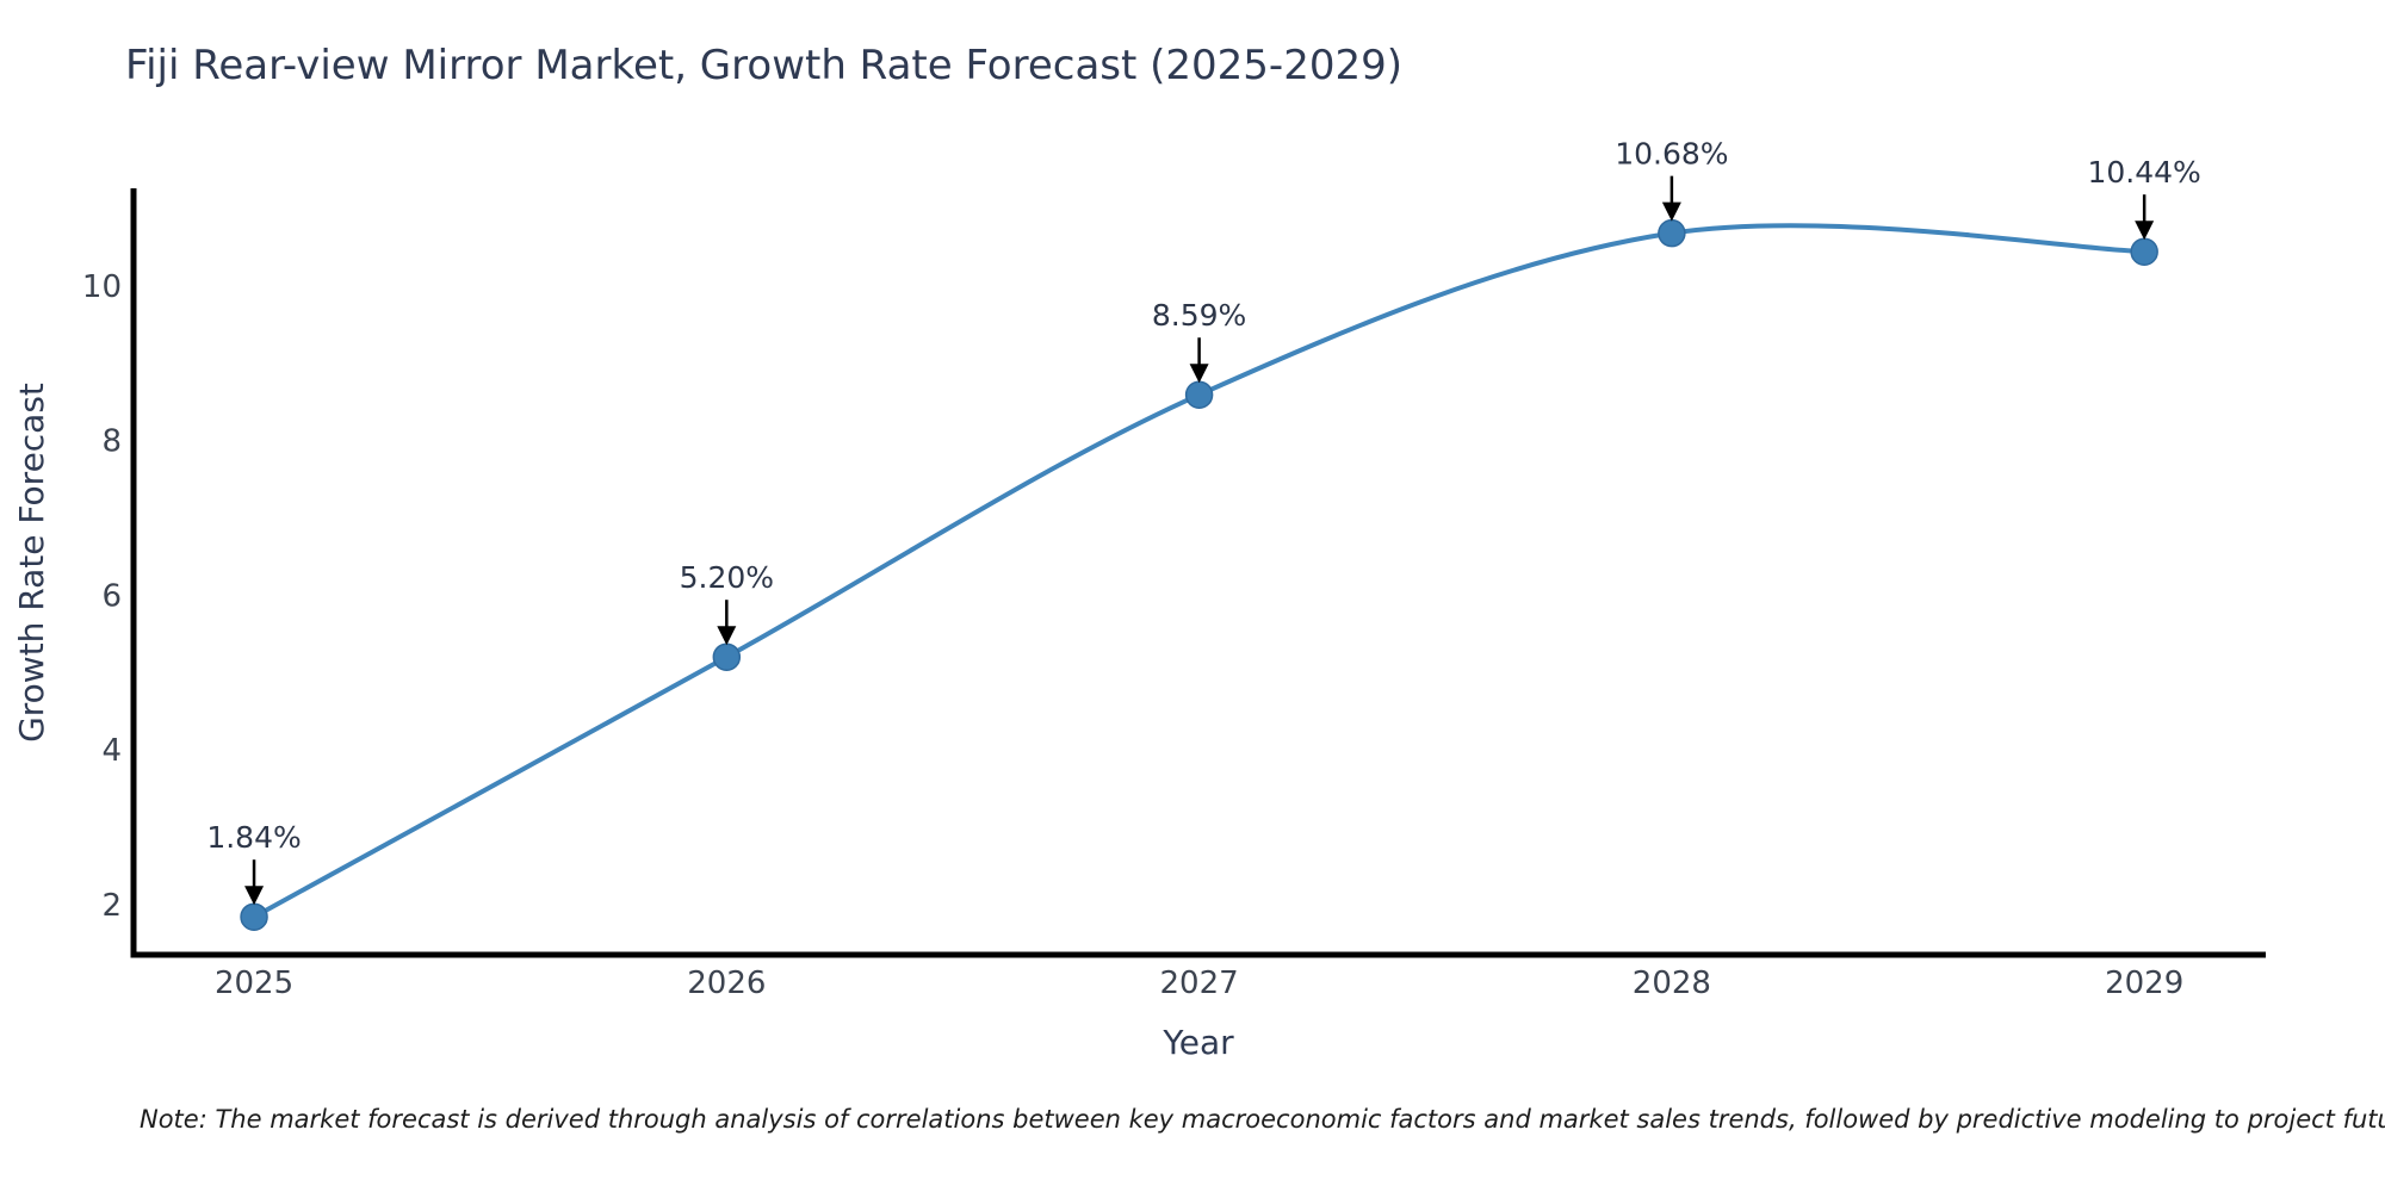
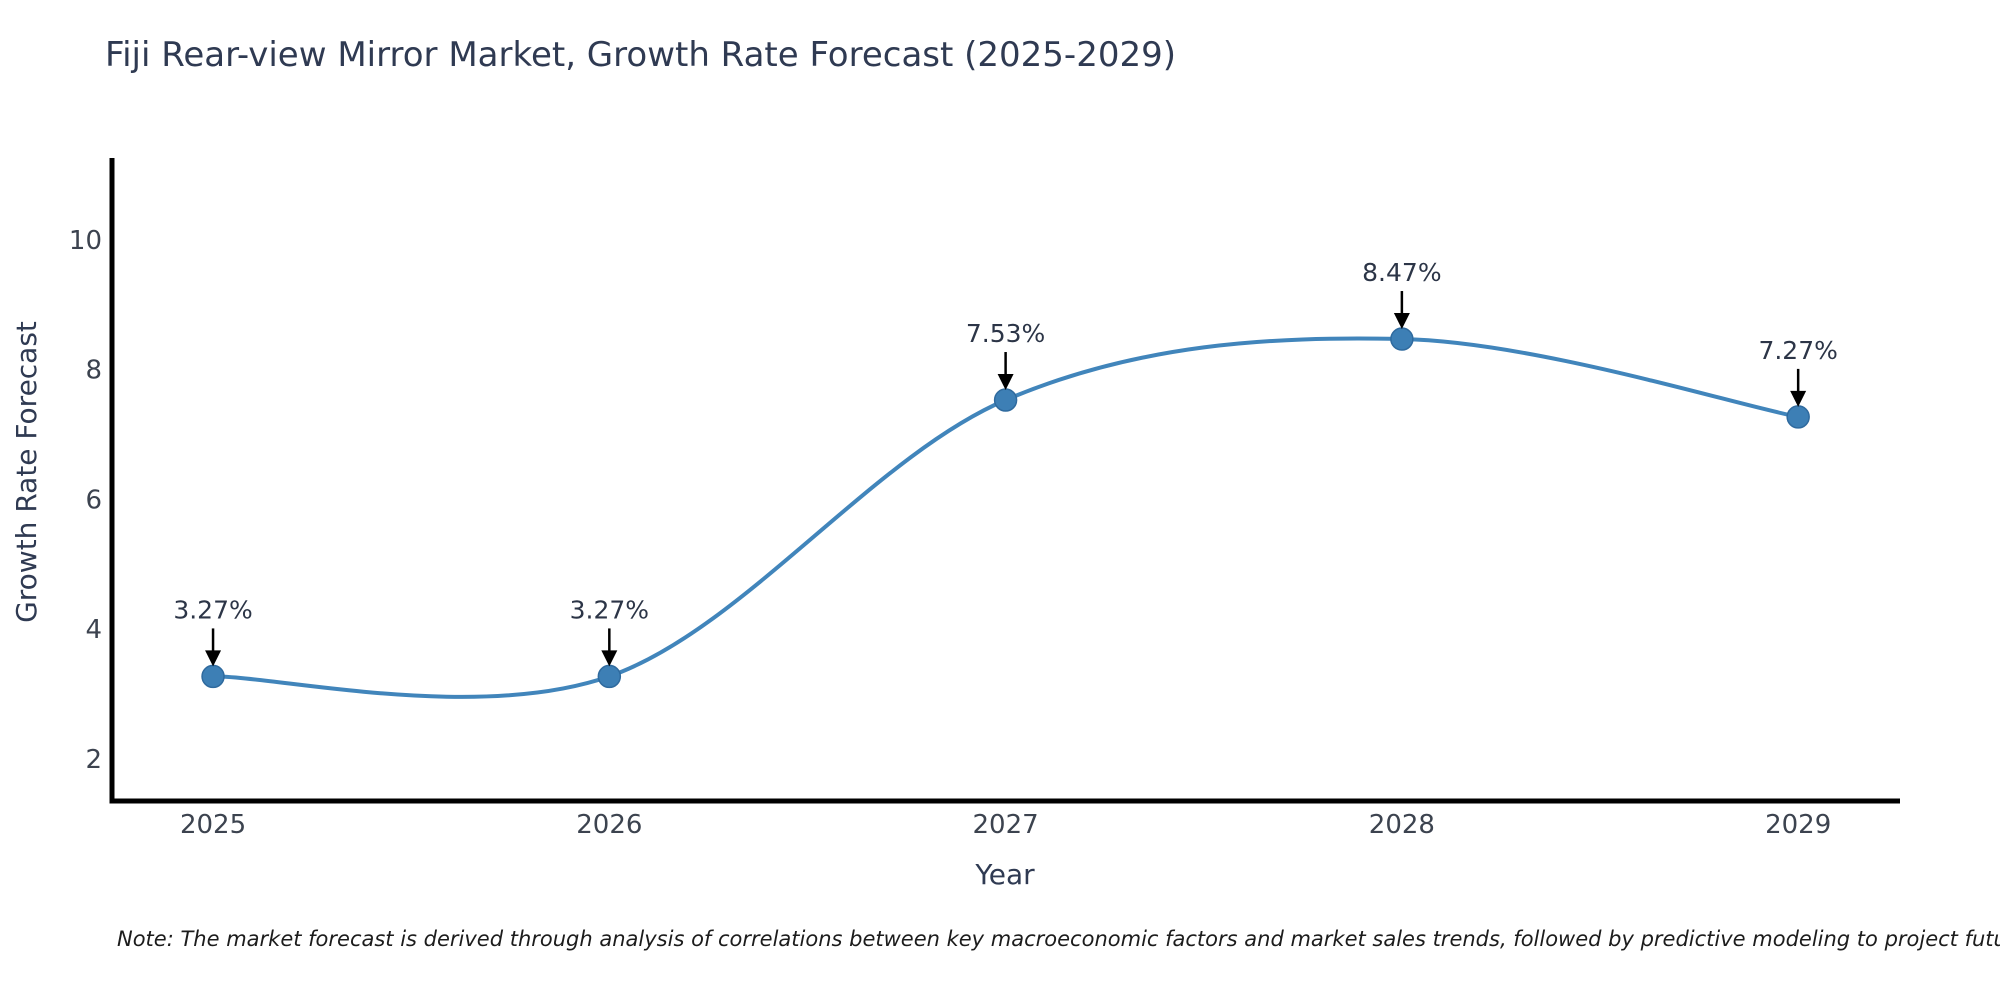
2025: 1.84% -> 3.27%
2026: 5.20% -> 3.27%
2027: 8.59% -> 7.53%
2028: 10.68% -> 8.47%
2029: 10.44% -> 7.27%
